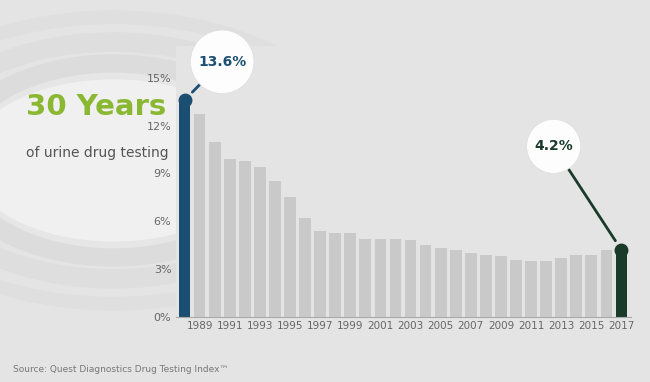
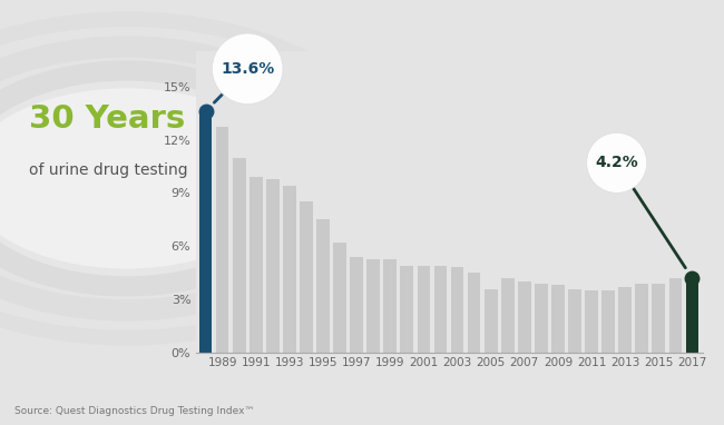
2005: 4.3% -> 3.6%
